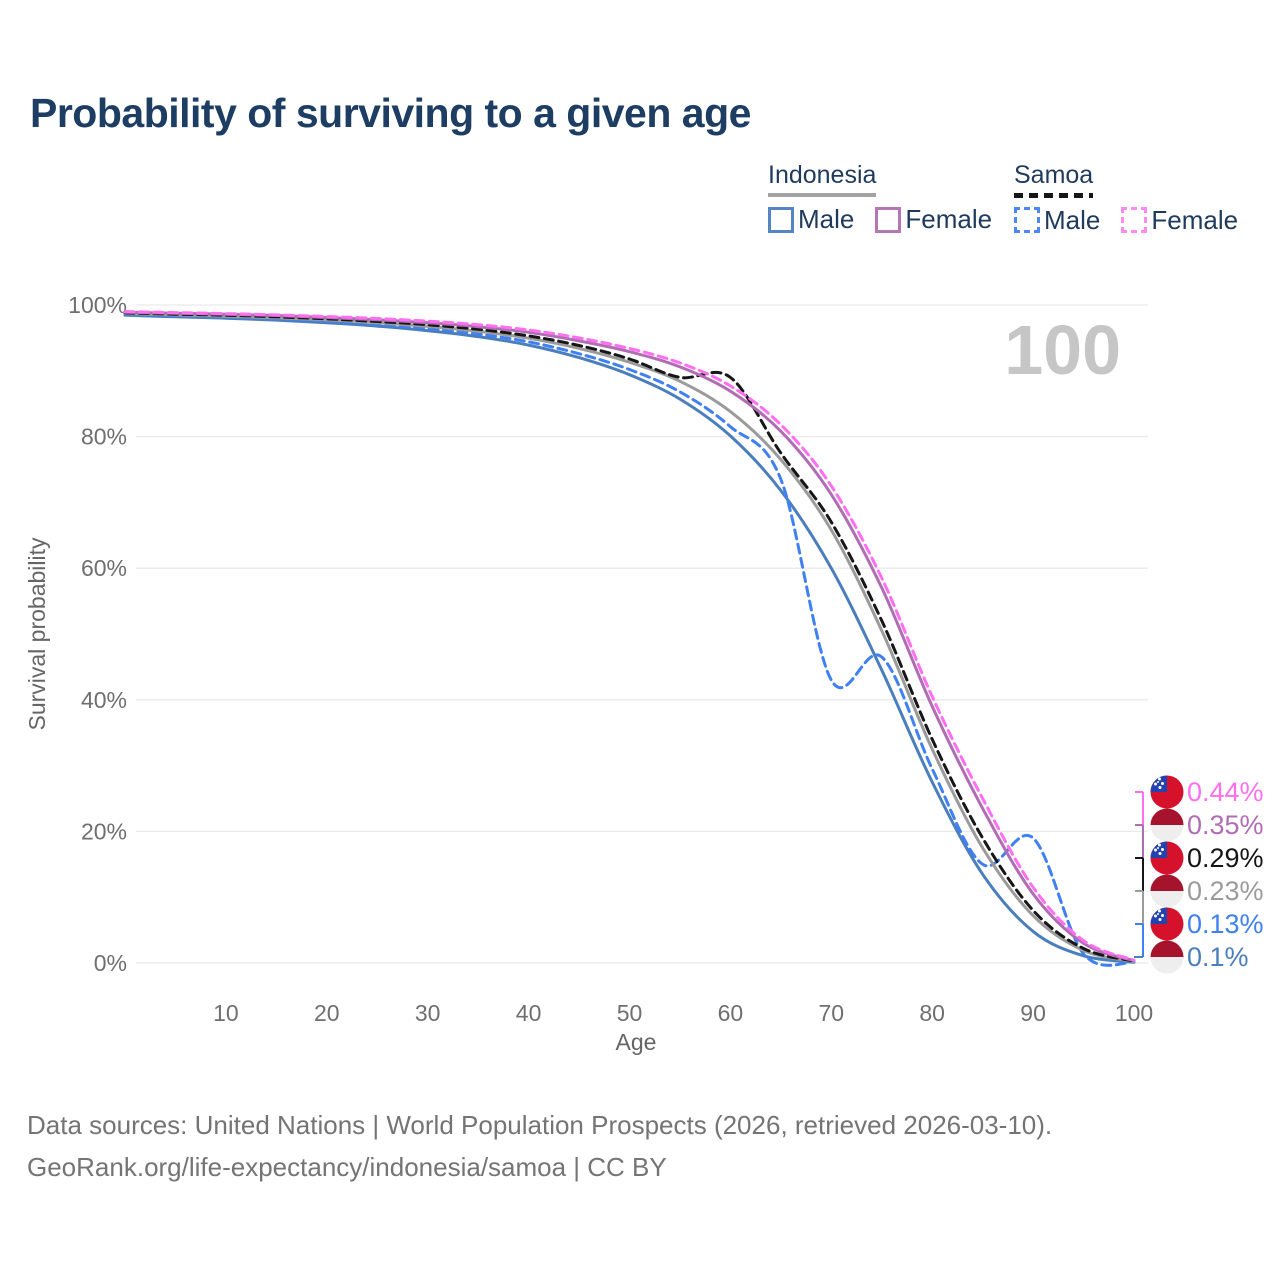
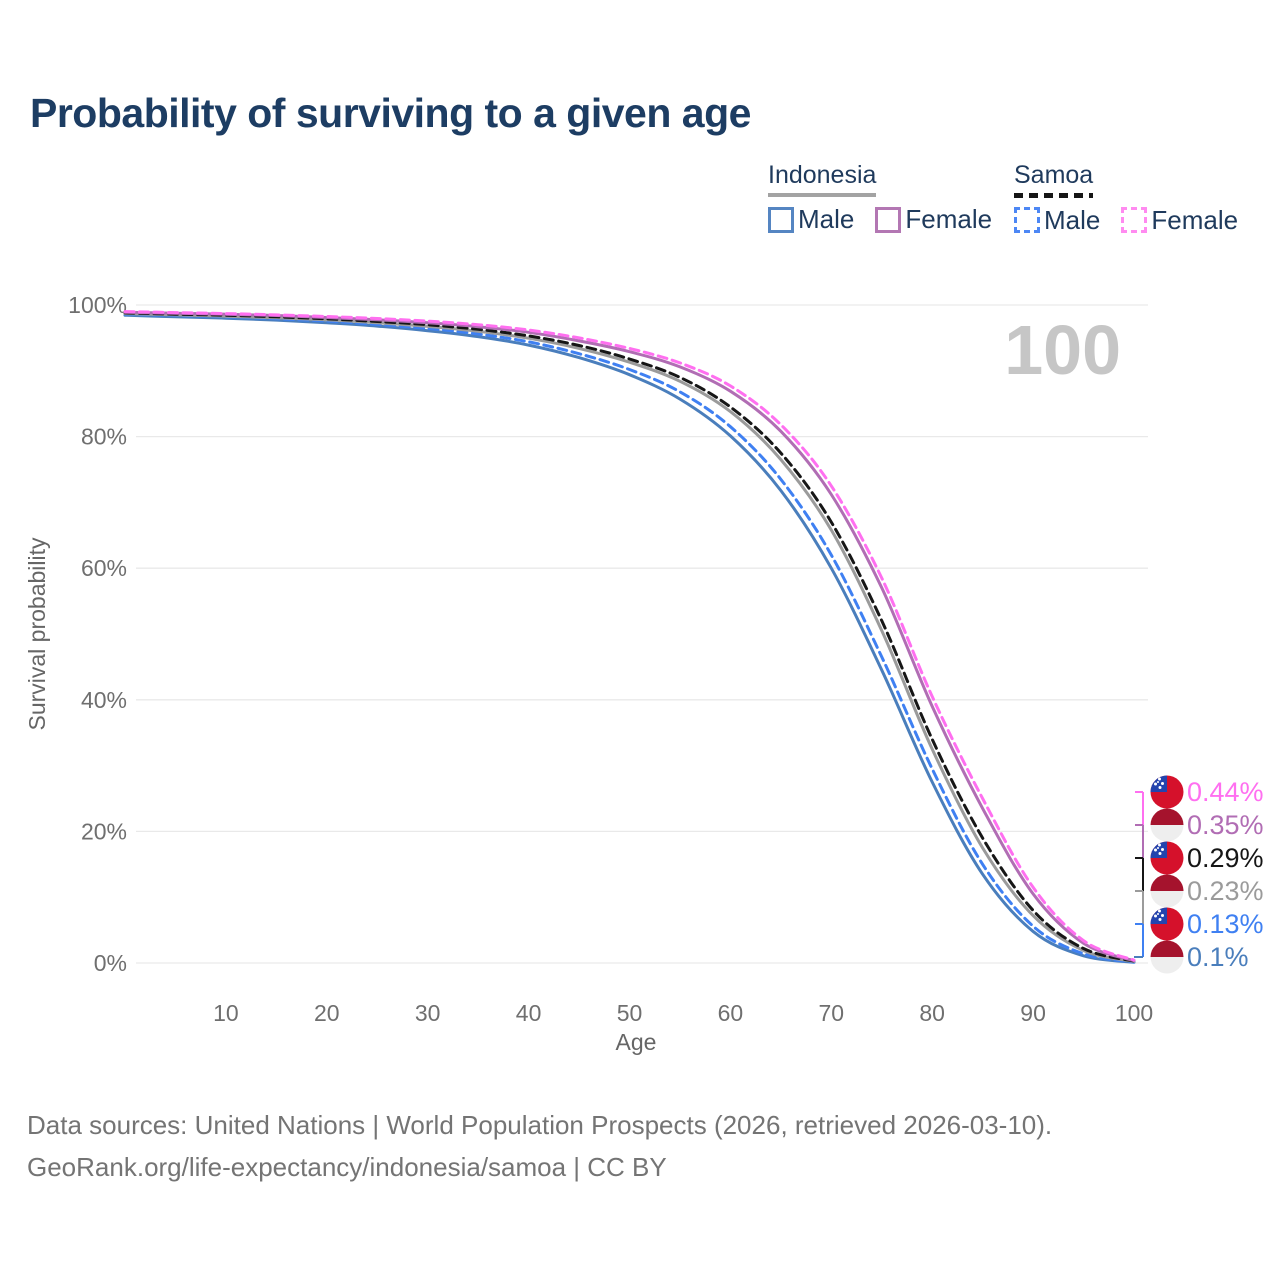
Samoa/60: 89% -> 84%
Samoa Male/70: 43% -> 62%
Samoa Male/90: 19% -> 6%
